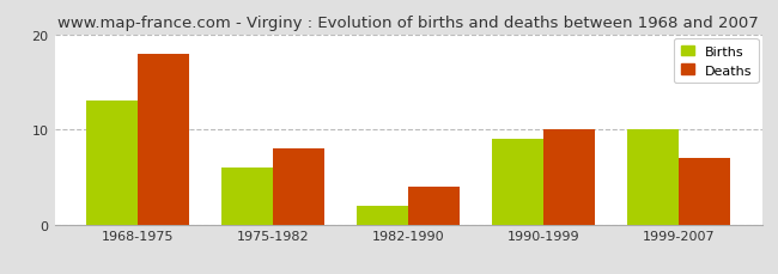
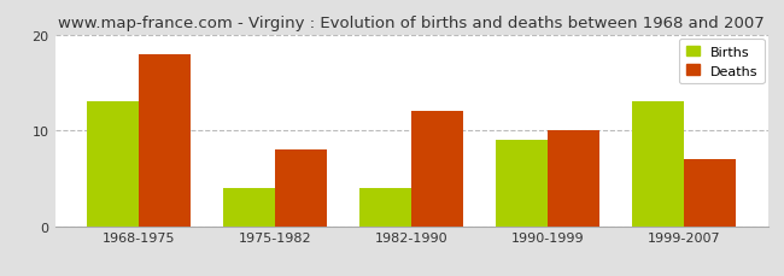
Births/1975-1982: 6 -> 4
Births/1982-1990: 2 -> 4
Deaths/1982-1990: 4 -> 12
Births/1999-2007: 10 -> 13
